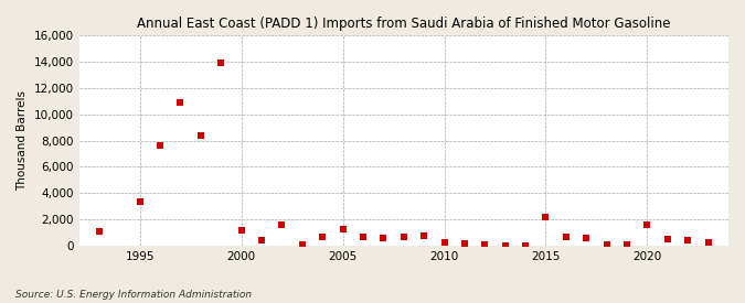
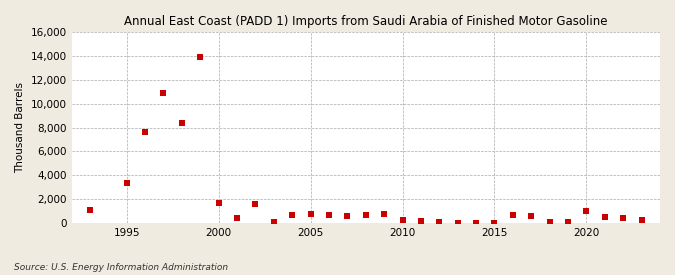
2000: 1,200 -> 1,700
2005: 1,300 -> 800
2015: 2,200 -> 0
2020: 1,600 -> 1,000
